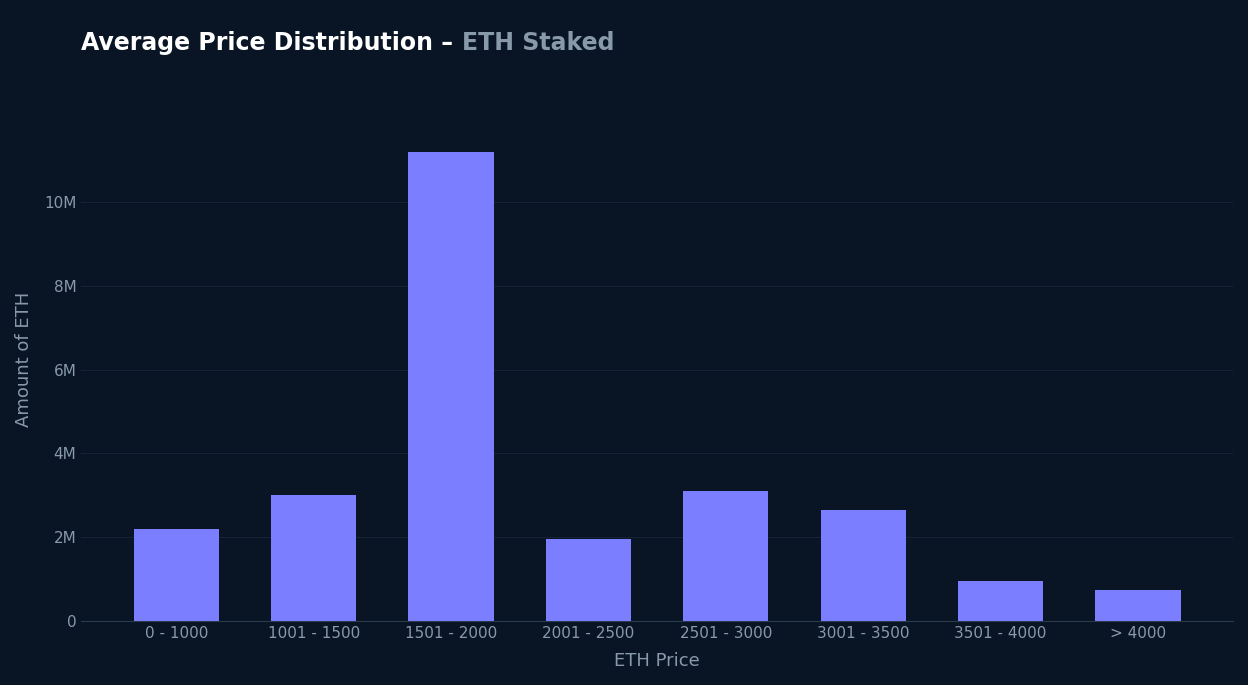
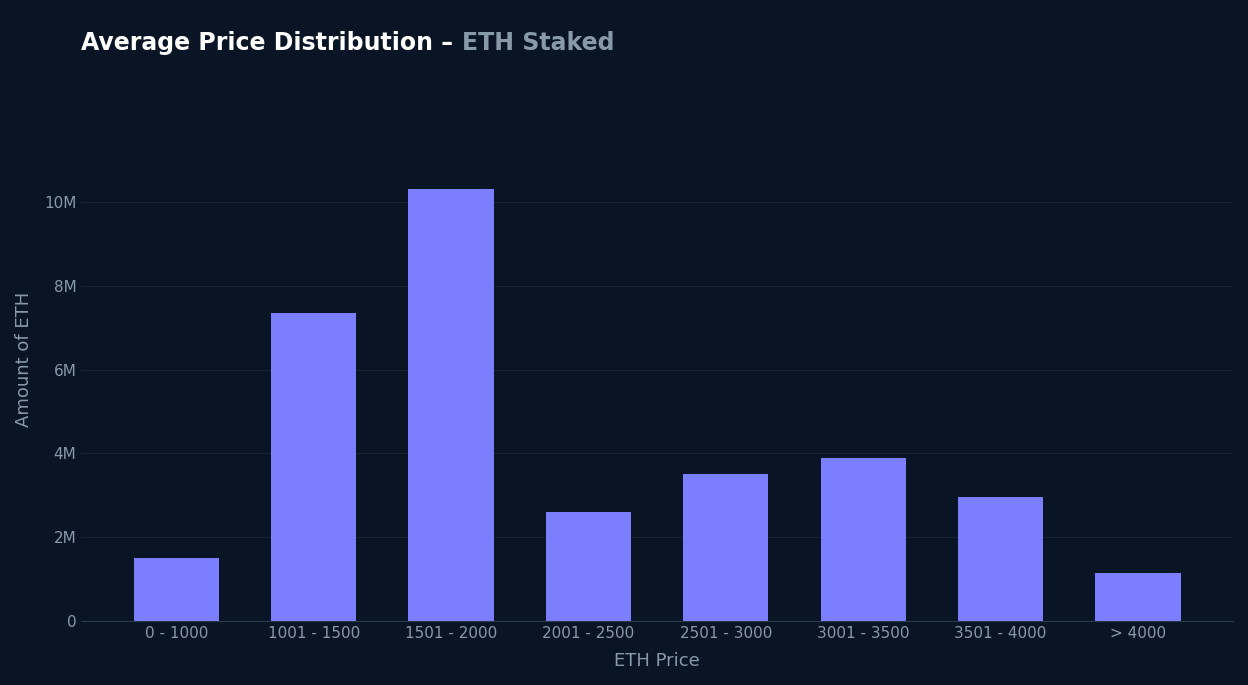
0 - 1000: 2.20M -> 1.50M
1001 - 1500: 3.00M -> 7.35M
1501 - 2000: 11.20M -> 10.30M
2001 - 2500: 1.95M -> 2.60M
2501 - 3000: 3.10M -> 3.50M
3001 - 3500: 2.65M -> 3.90M
3501 - 4000: 0.95M -> 2.95M
> 4000: 0.75M -> 1.15M
